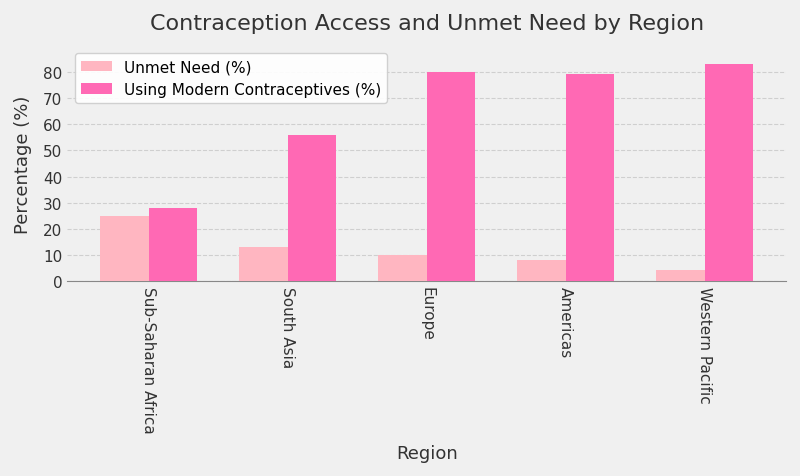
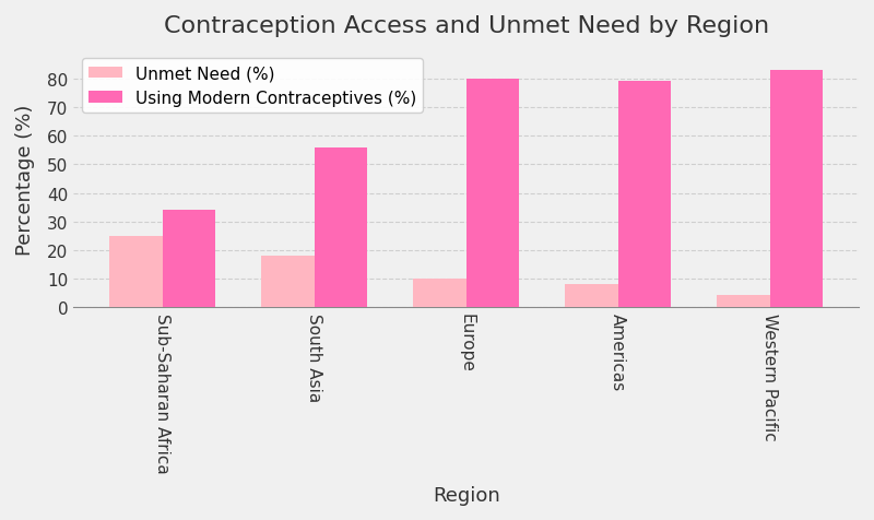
Using Modern Contraceptives (%)/Sub-Saharan Africa: 28 -> 34
Unmet Need (%)/South Asia: 13.0 -> 18.0
